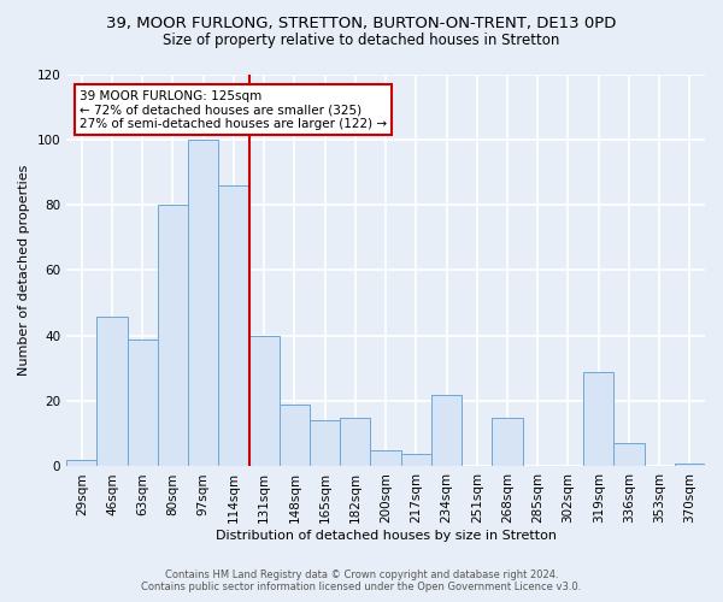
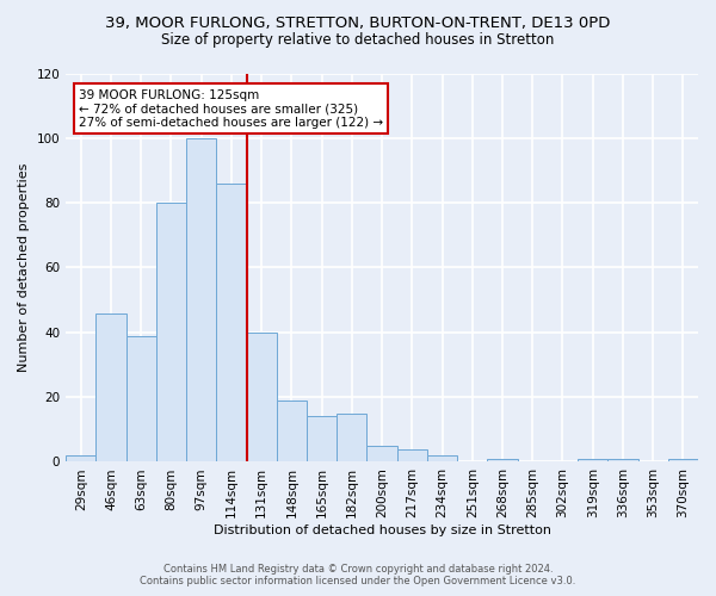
234sqm: 22 -> 2
268sqm: 15 -> 1
319sqm: 29 -> 1
336sqm: 7 -> 1
